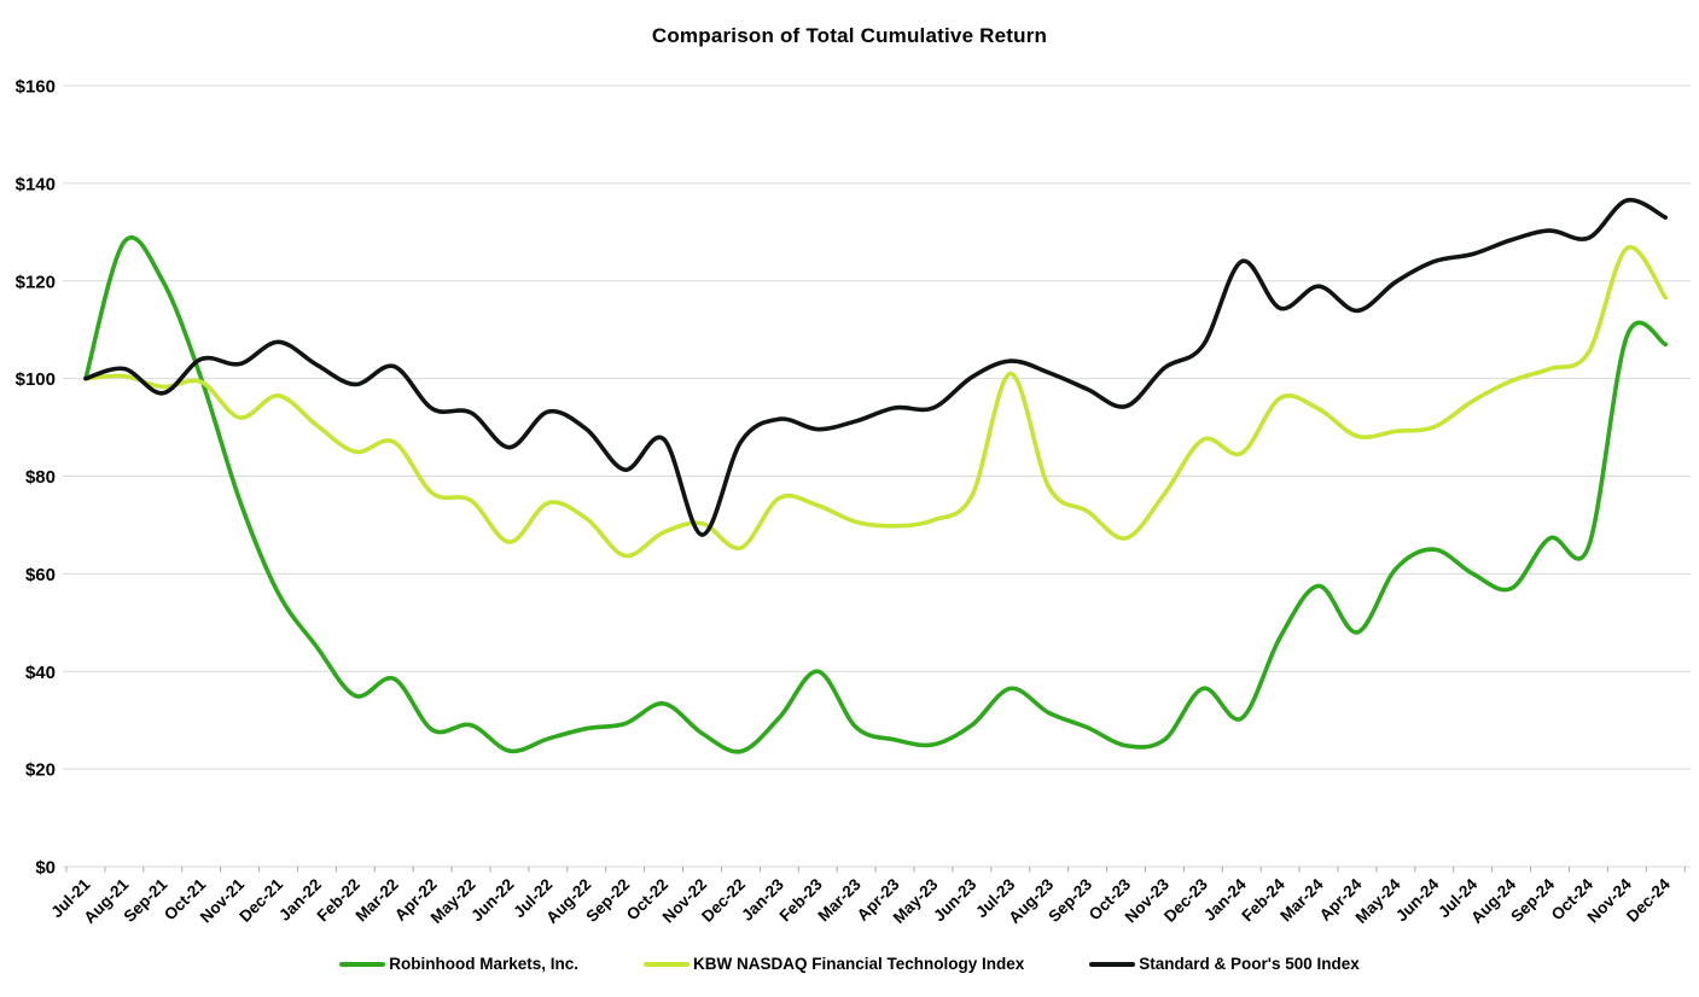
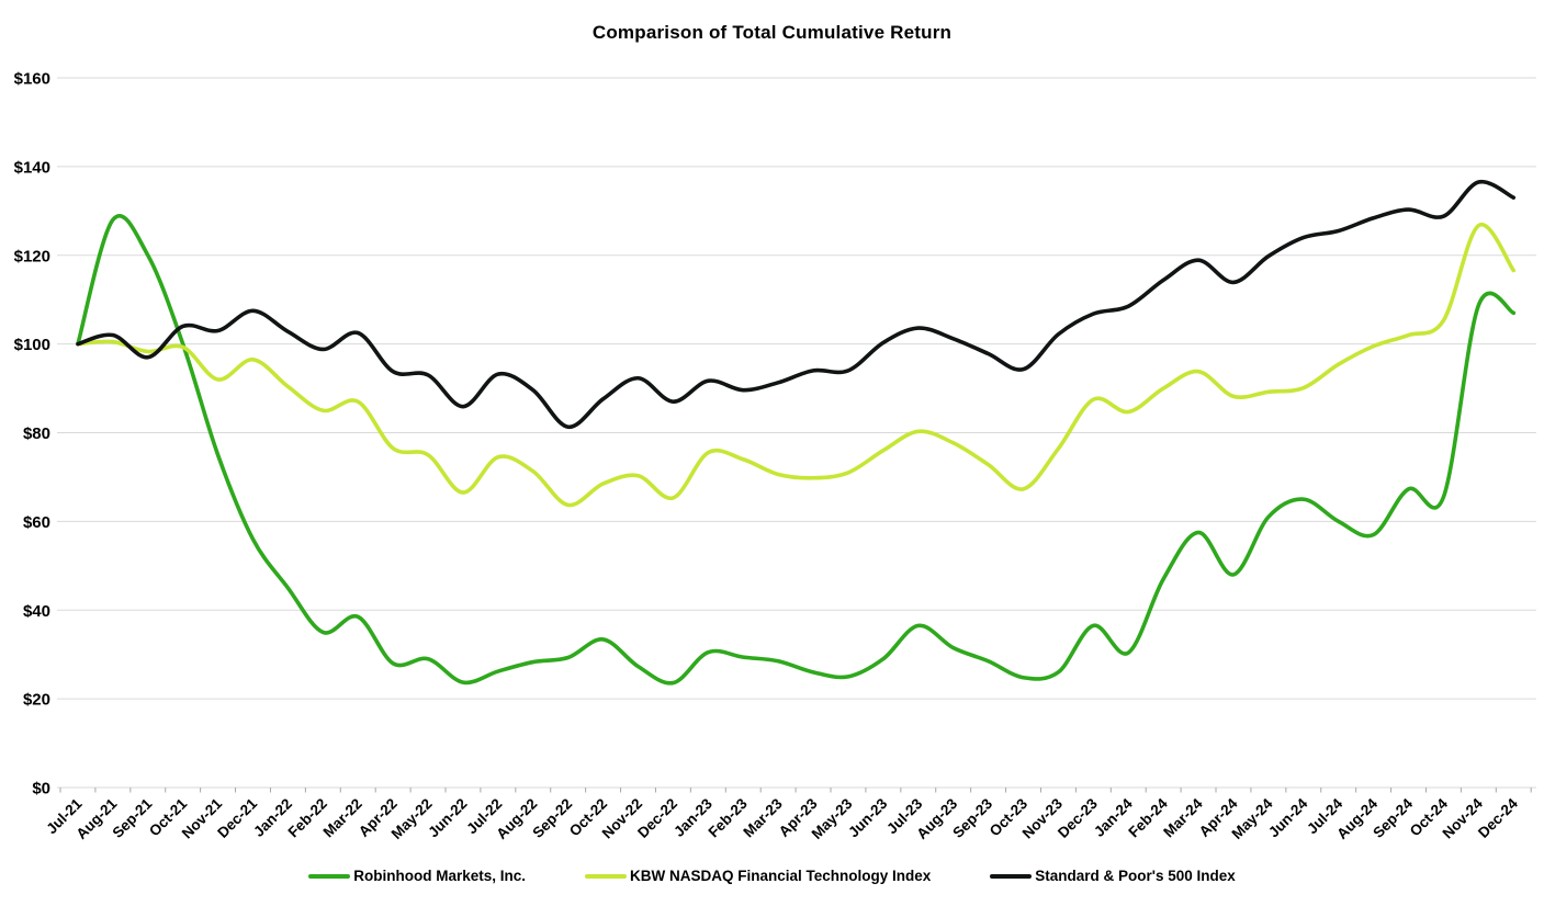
Standard & Poor's 500 Index/Nov-22: $68 -> $92
Robinhood Markets, Inc./Feb-23: $40 -> $29
KBW NASDAQ Financial Technology Index/Jul-23: $101 -> $80
Standard & Poor's 500 Index/Jan-24: $124 -> $108
KBW NASDAQ Financial Technology Index/Feb-24: $96 -> $90
